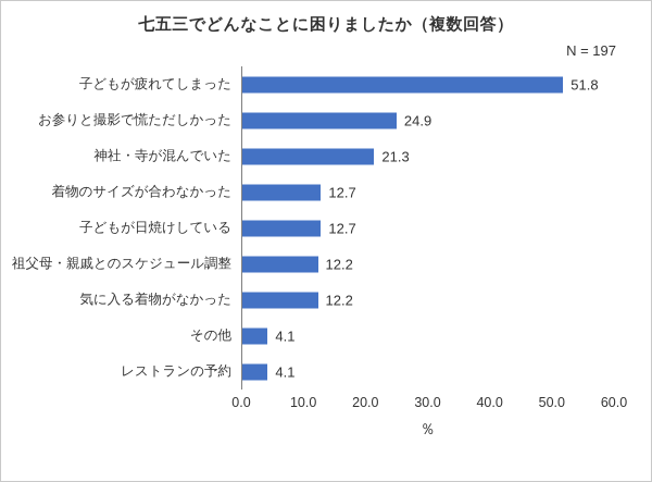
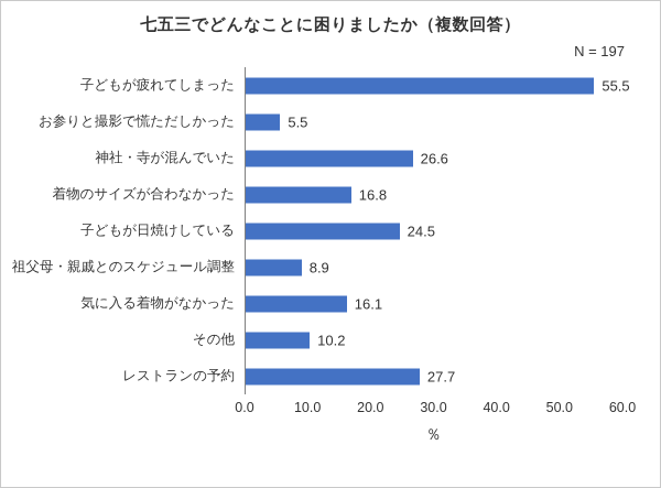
子どもが疲れてしまった: 51.8 -> 55.5
お参りと撮影で慌ただしかった: 24.9 -> 5.5
神社・寺が混んでいた: 21.3 -> 26.6
着物のサイズが合わなかった: 12.7 -> 16.8
子どもが日焼けしている: 12.7 -> 24.5
祖父母・親戚とのスケジュール調整: 12.2 -> 8.9
気に入る着物がなかった: 12.2 -> 16.1
その他: 4.1 -> 10.2
レストランの予約: 4.1 -> 27.7
